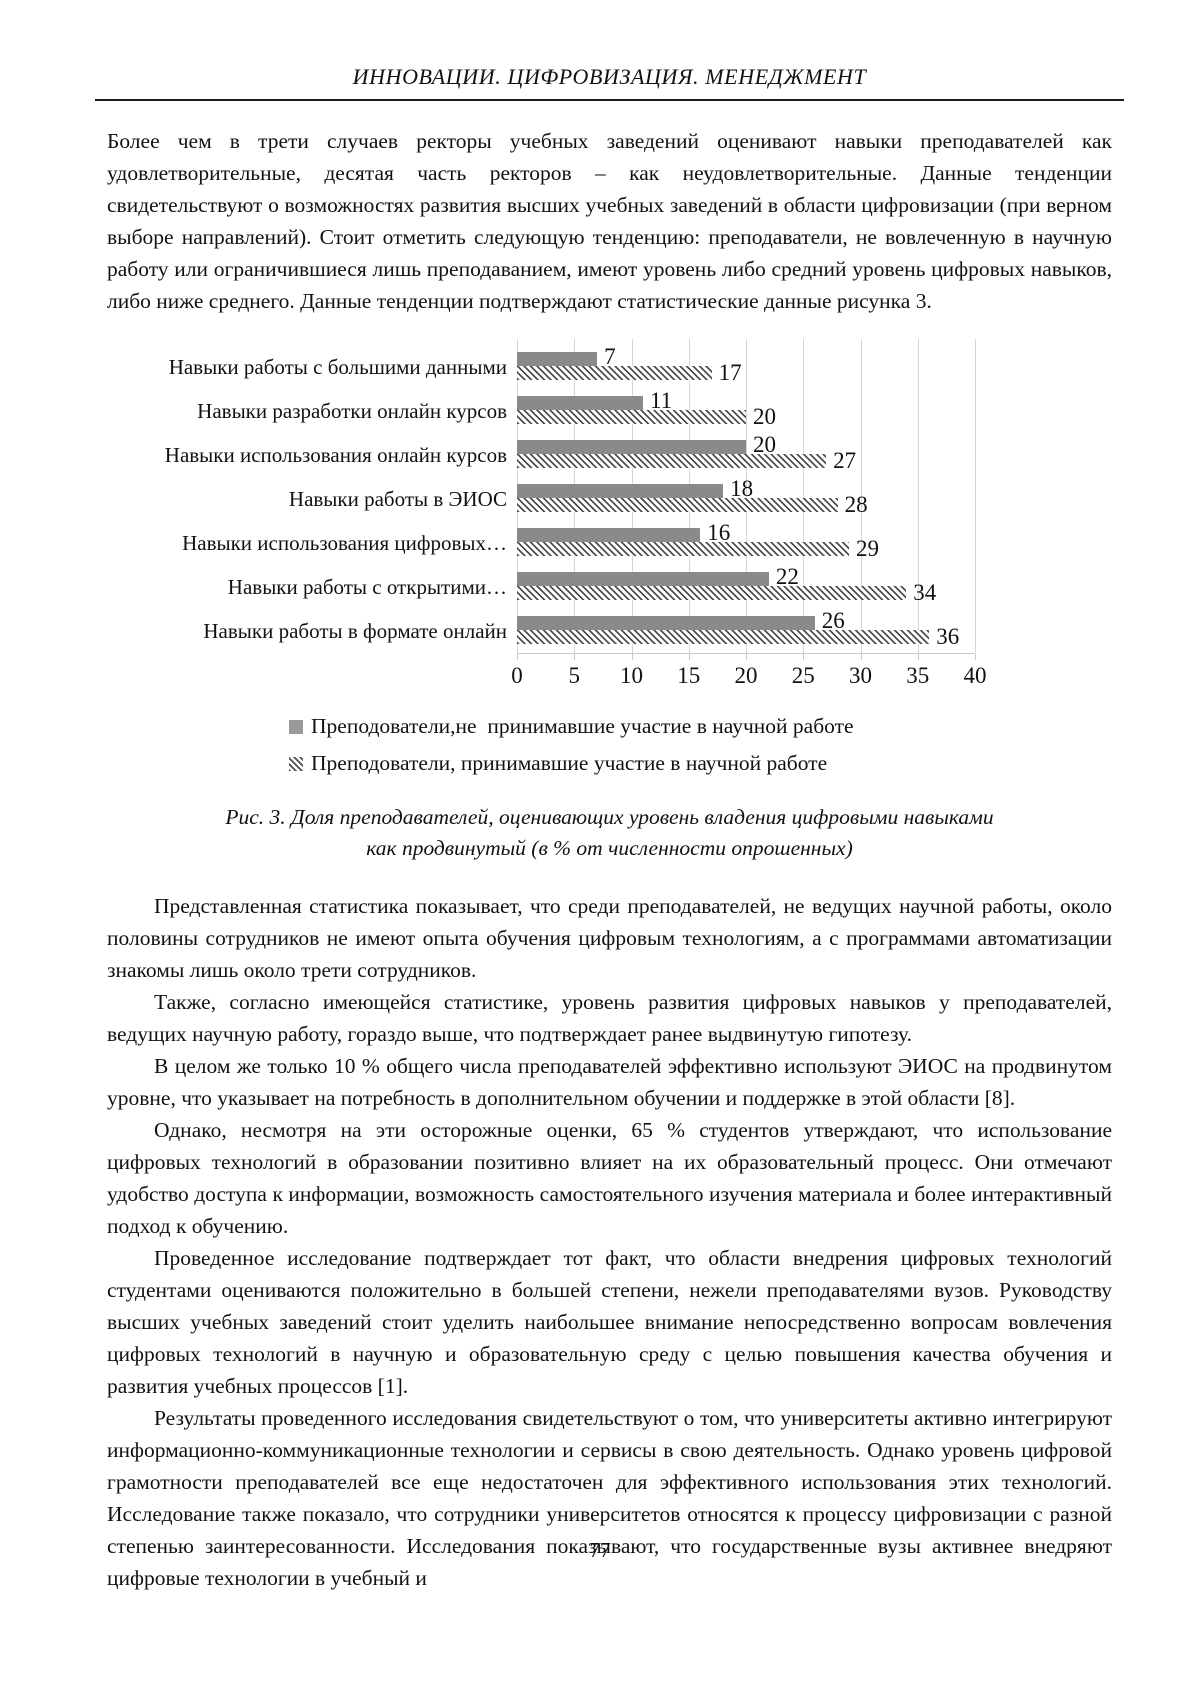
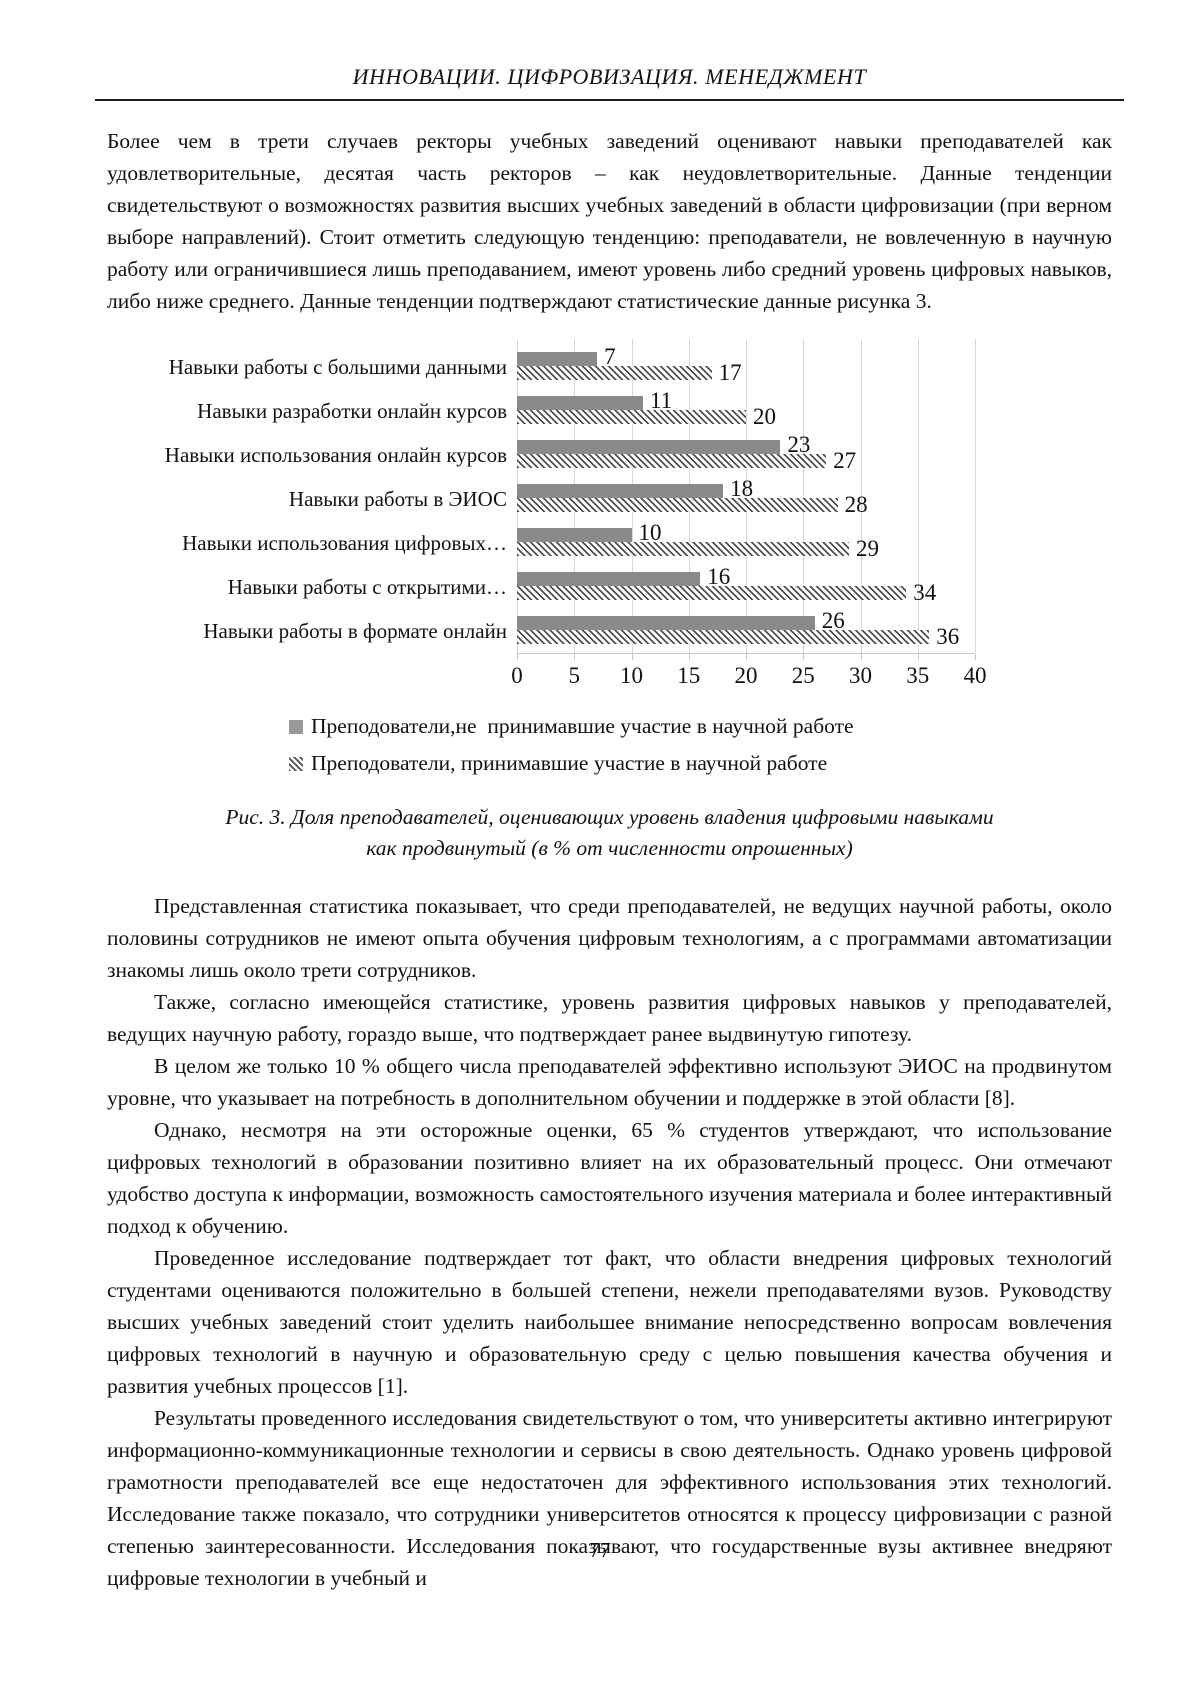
Преподователи,не принимавшие участие в научной работе/Навыки использования онлайн курсов: 20 -> 23
Преподователи,не принимавшие участие в научной работе/Навыки использования цифровых…: 16 -> 10
Преподователи,не принимавшие участие в научной работе/Навыки работы с открытими…: 22 -> 16
